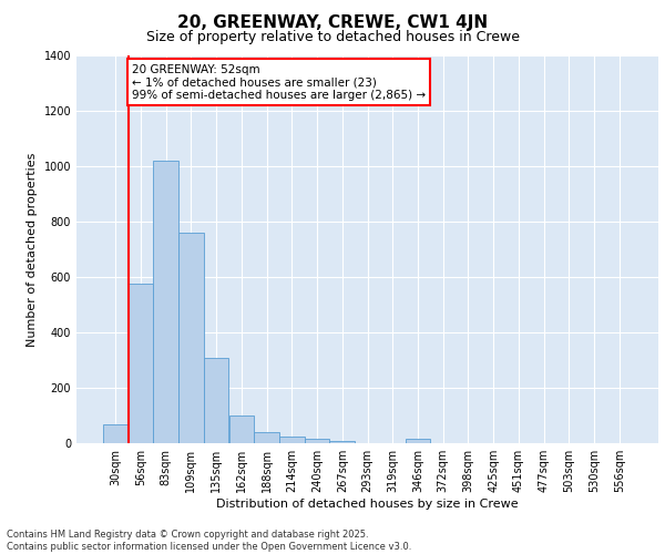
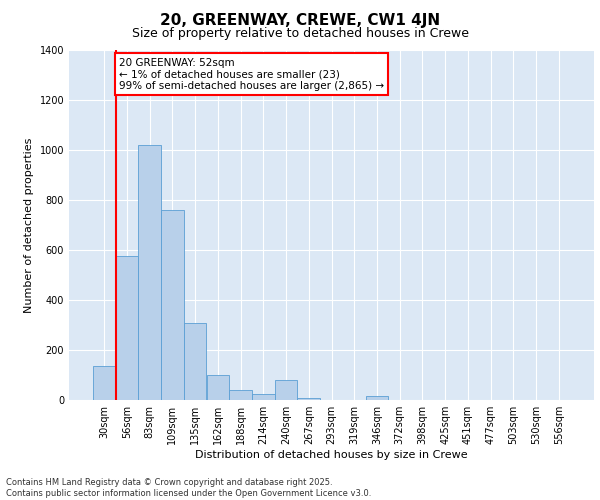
30sqm: 70 -> 135
240sqm: 15 -> 80
